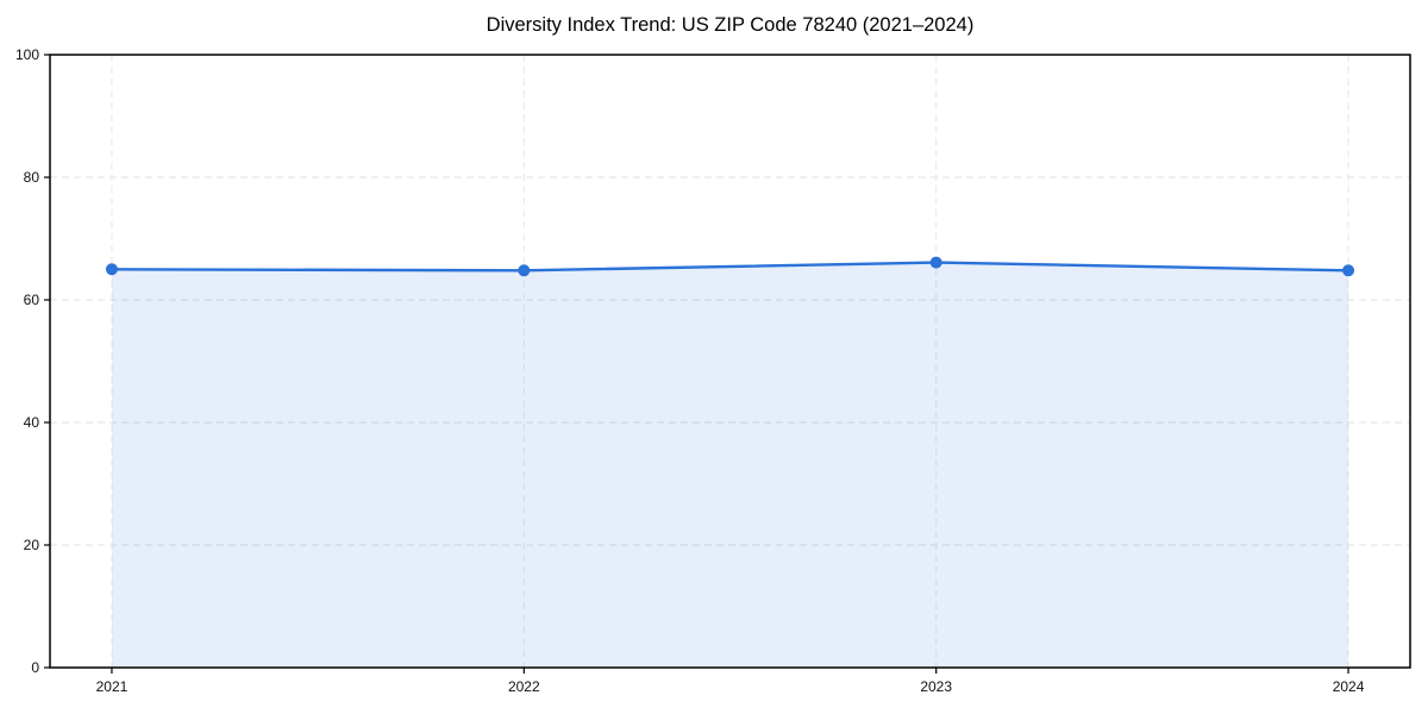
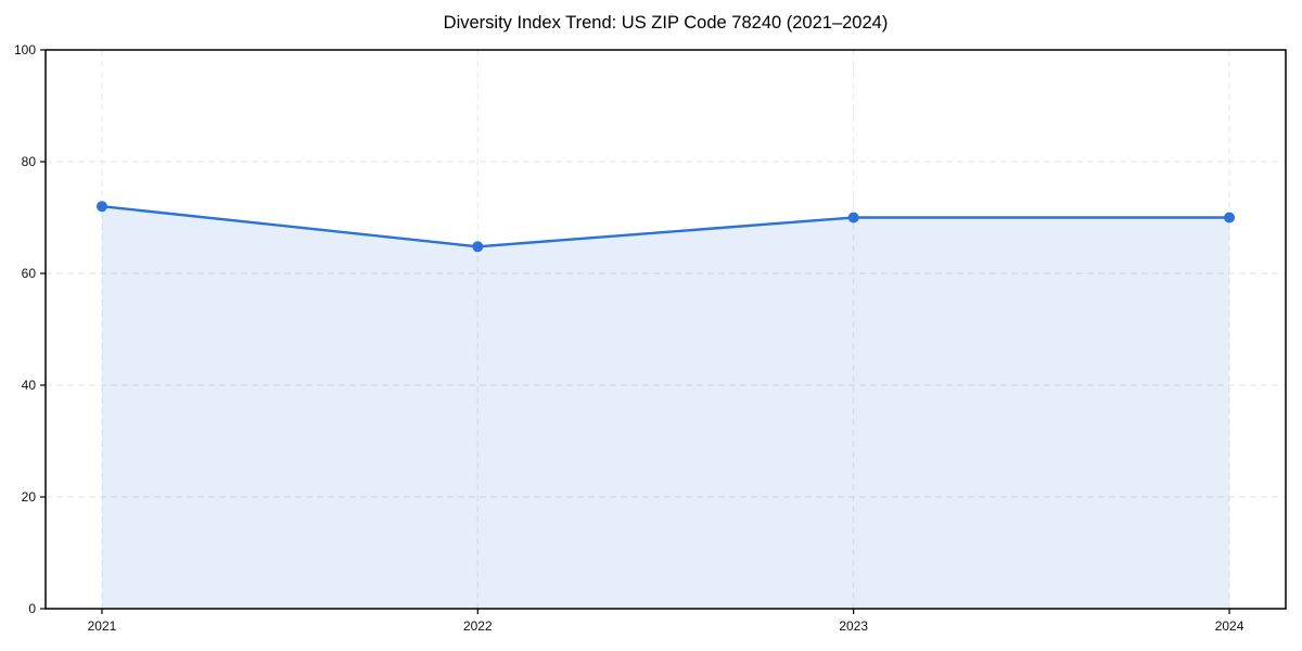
2021: 65 -> 72
2023: 66 -> 70
2024: 65 -> 70
